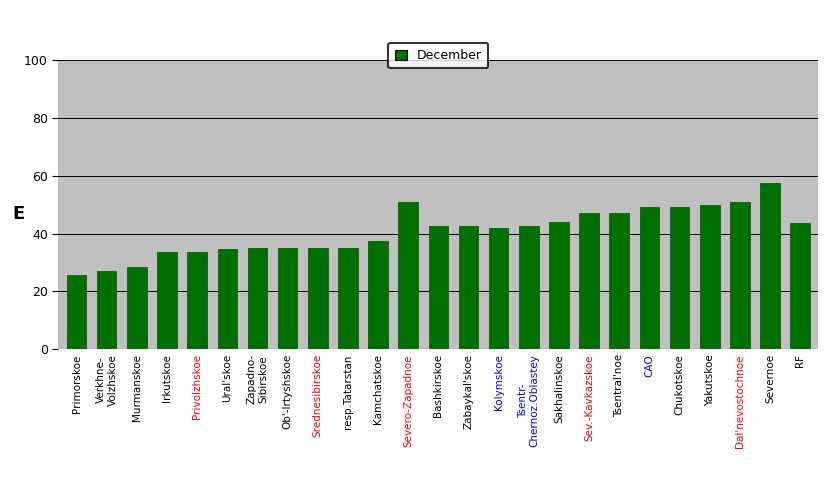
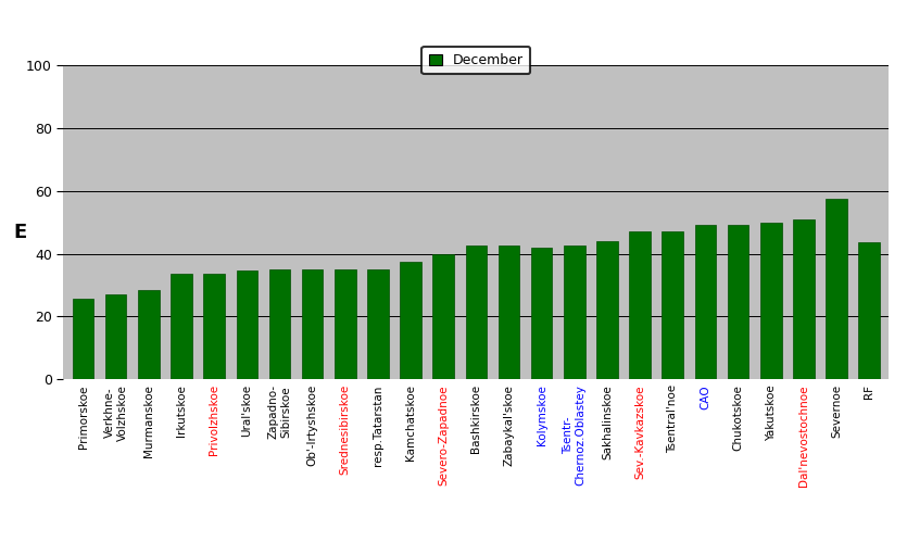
Severo-Zapadnoe: 51.0 -> 40.0
